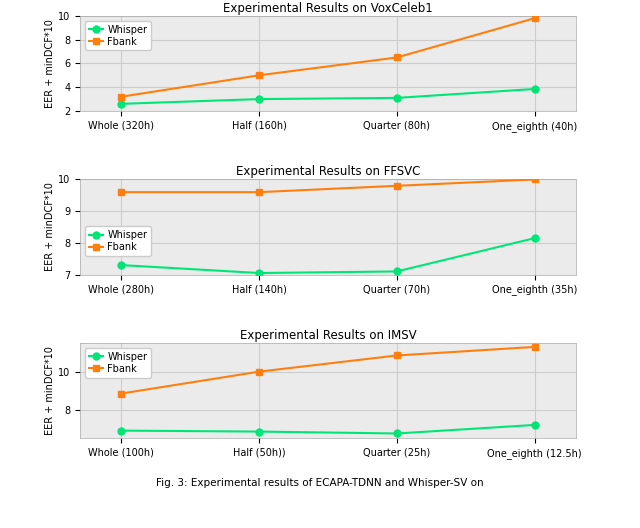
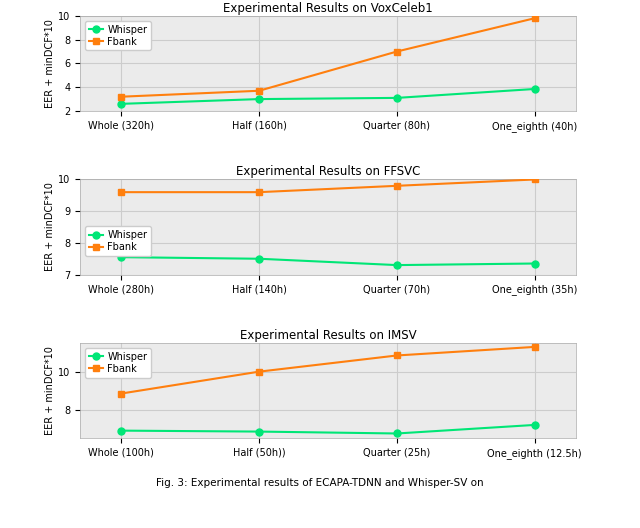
Experimental Results on VoxCeleb1/Fbank/Half (160h): 5.0 -> 3.7
Experimental Results on VoxCeleb1/Fbank/Quarter (80h): 6.5 -> 7.0
Experimental Results on FFSVC/Whisper/Whole (280h): 7.30 -> 7.55
Experimental Results on FFSVC/Whisper/Half (140h): 7.05 -> 7.50
Experimental Results on FFSVC/Whisper/Quarter (70h): 7.10 -> 7.30
Experimental Results on FFSVC/Whisper/One_eighth (35h): 8.15 -> 7.35
